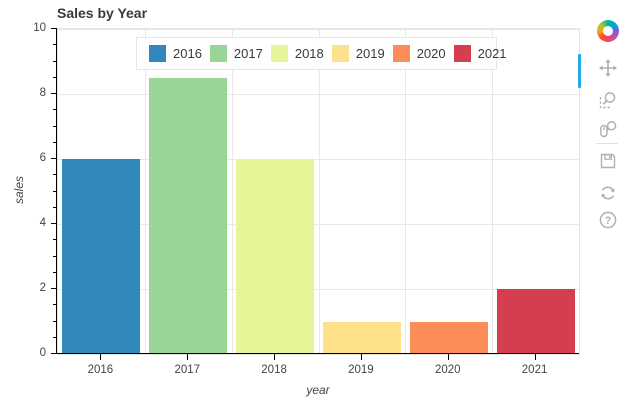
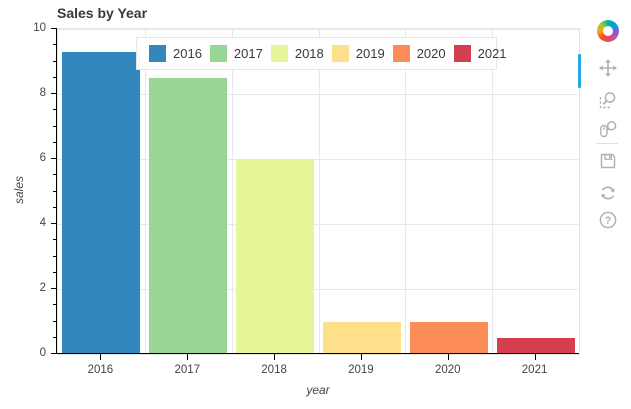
2016: 6.0 -> 9.3
2021: 2.0 -> 0.5
